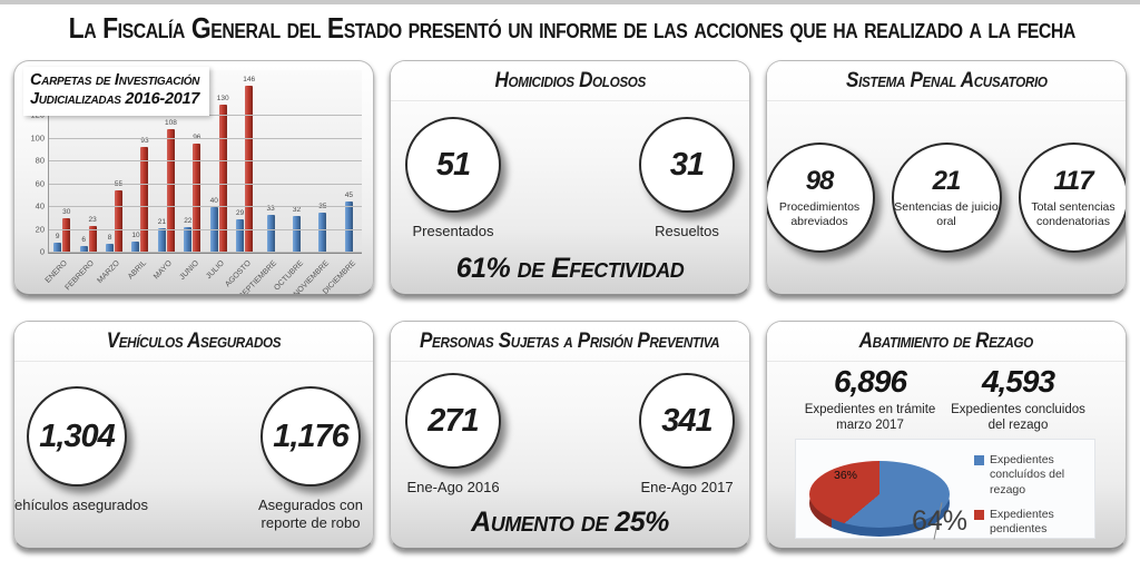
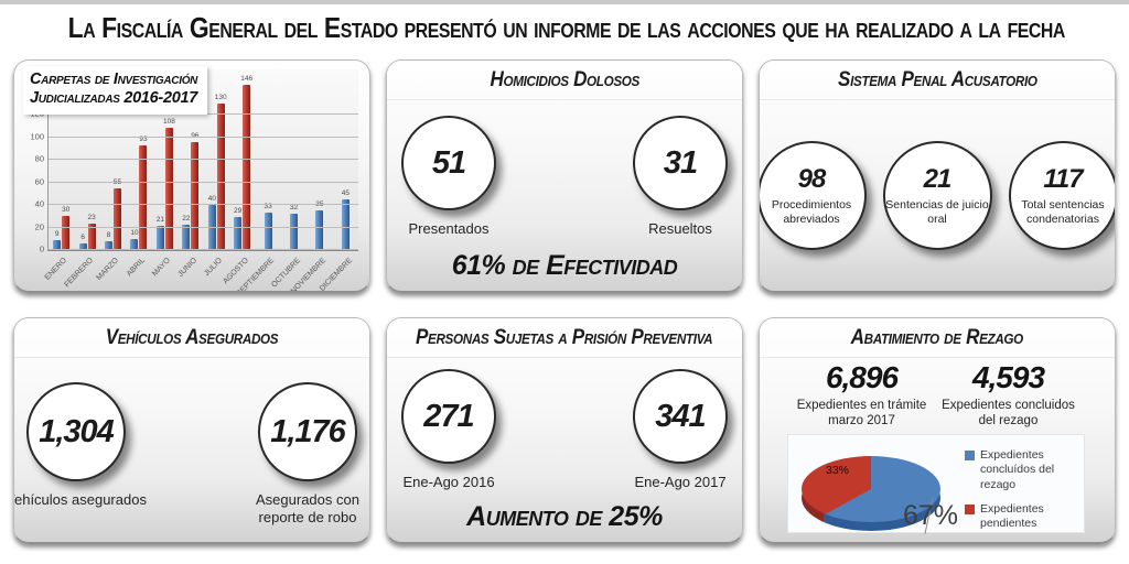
Abatimiento de Rezago/Expedientes concluídos del rezago: 64% -> 67%
Abatimiento de Rezago/Expedientes pendientes: 36% -> 33%
